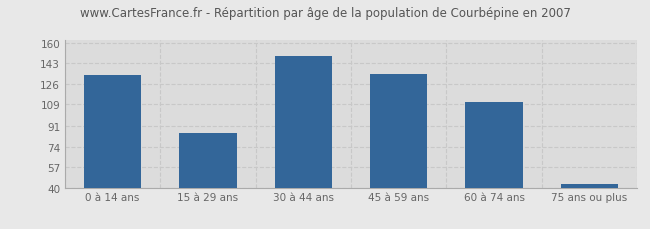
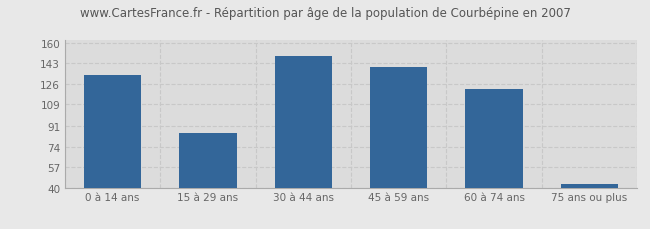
45 à 59 ans: 134 -> 140
60 à 74 ans: 111 -> 122
